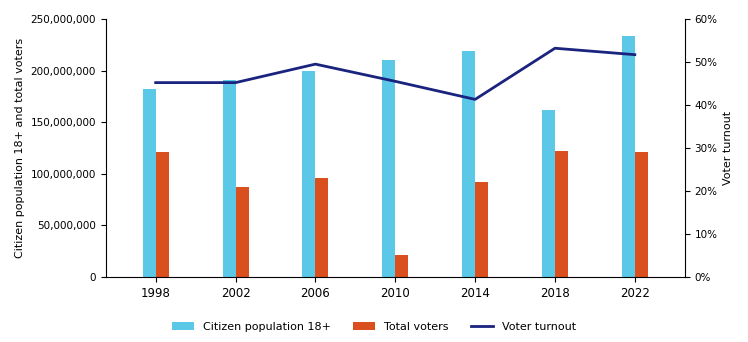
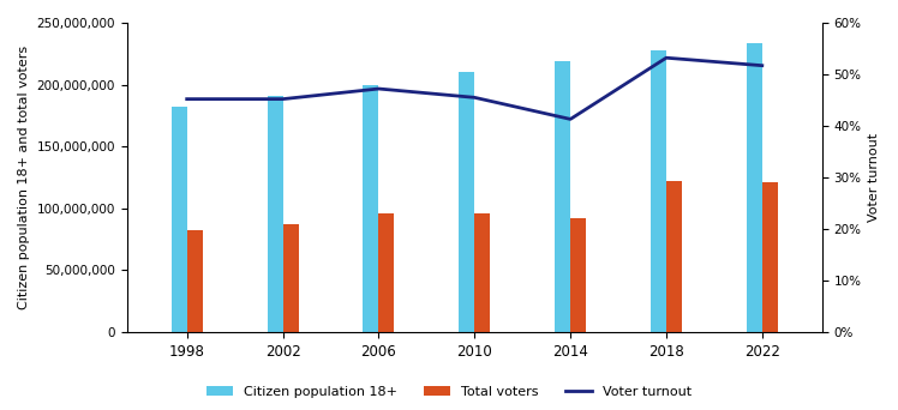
Total voters/1998: 121,000,000 -> 82,000,000
Voter turnout/2006: 49.5% -> 47.2%
Total voters/2010: 21,000,000 -> 96,000,000
Citizen population 18+/2018: 162,000,000 -> 228,000,000
